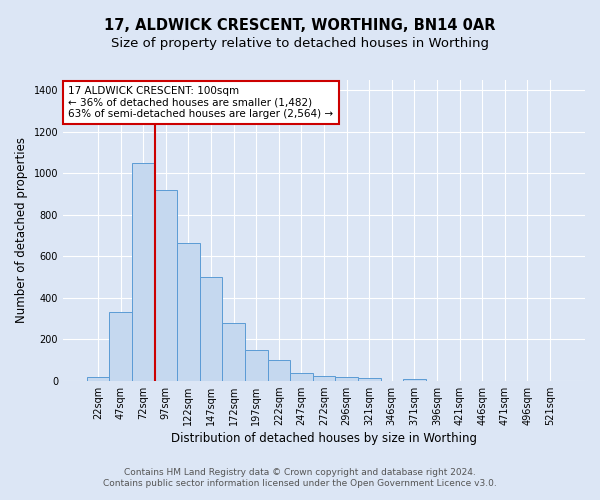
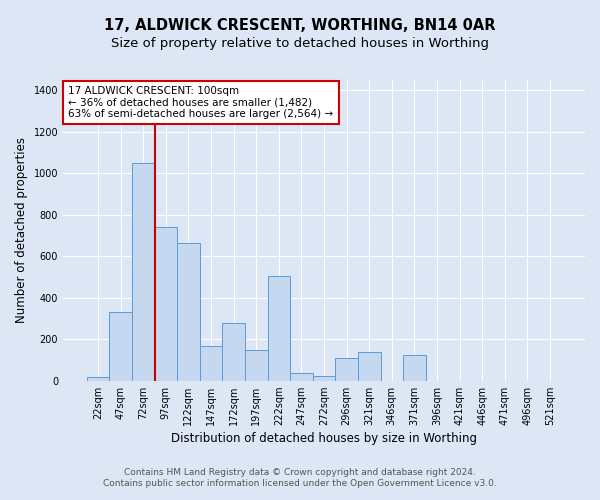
97sqm: 920 -> 740
147sqm: 500 -> 165
222sqm: 100 -> 505
296sqm: 20 -> 110
321sqm: 15 -> 140
371sqm: 10 -> 125
